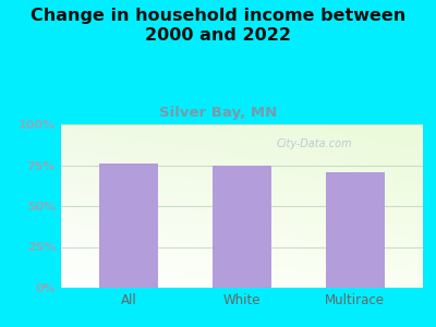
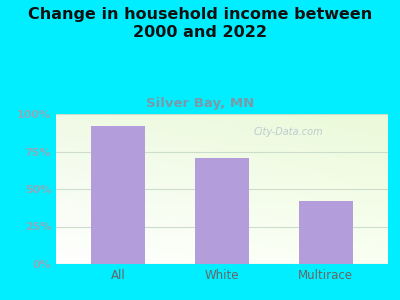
All: 76% -> 92%
White: 75% -> 71%
Multirace: 71% -> 42%
